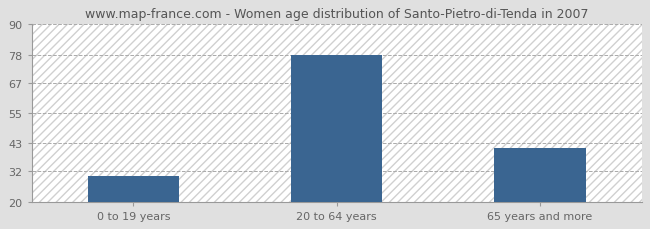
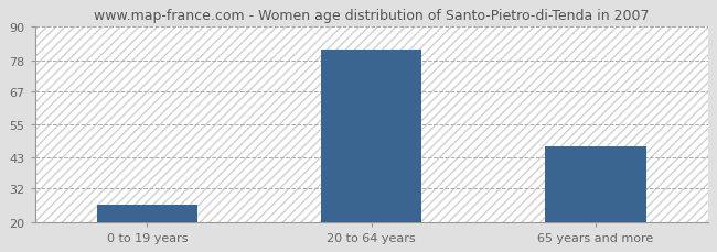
0 to 19 years: 30 -> 26
20 to 64 years: 78 -> 82
65 years and more: 41 -> 47
